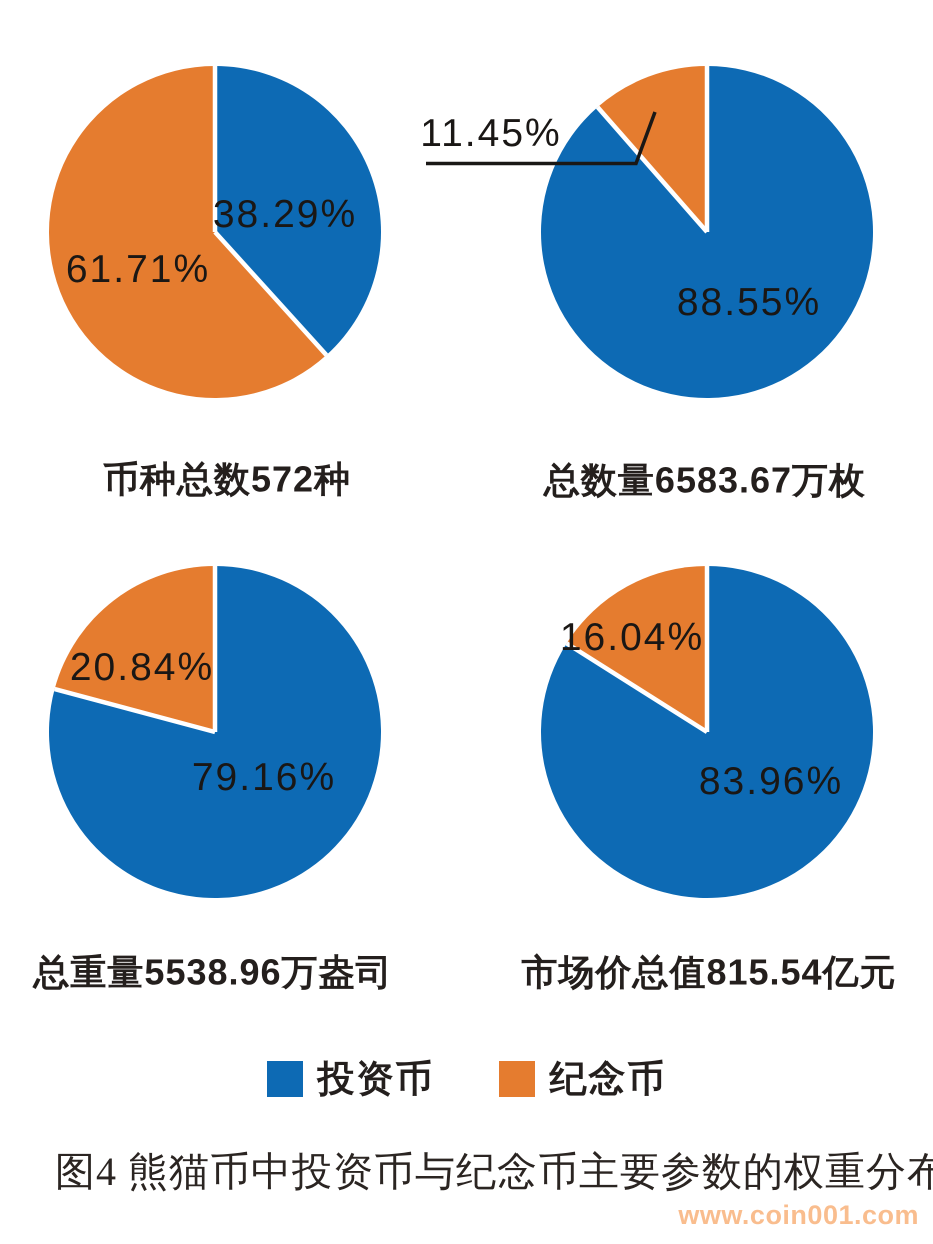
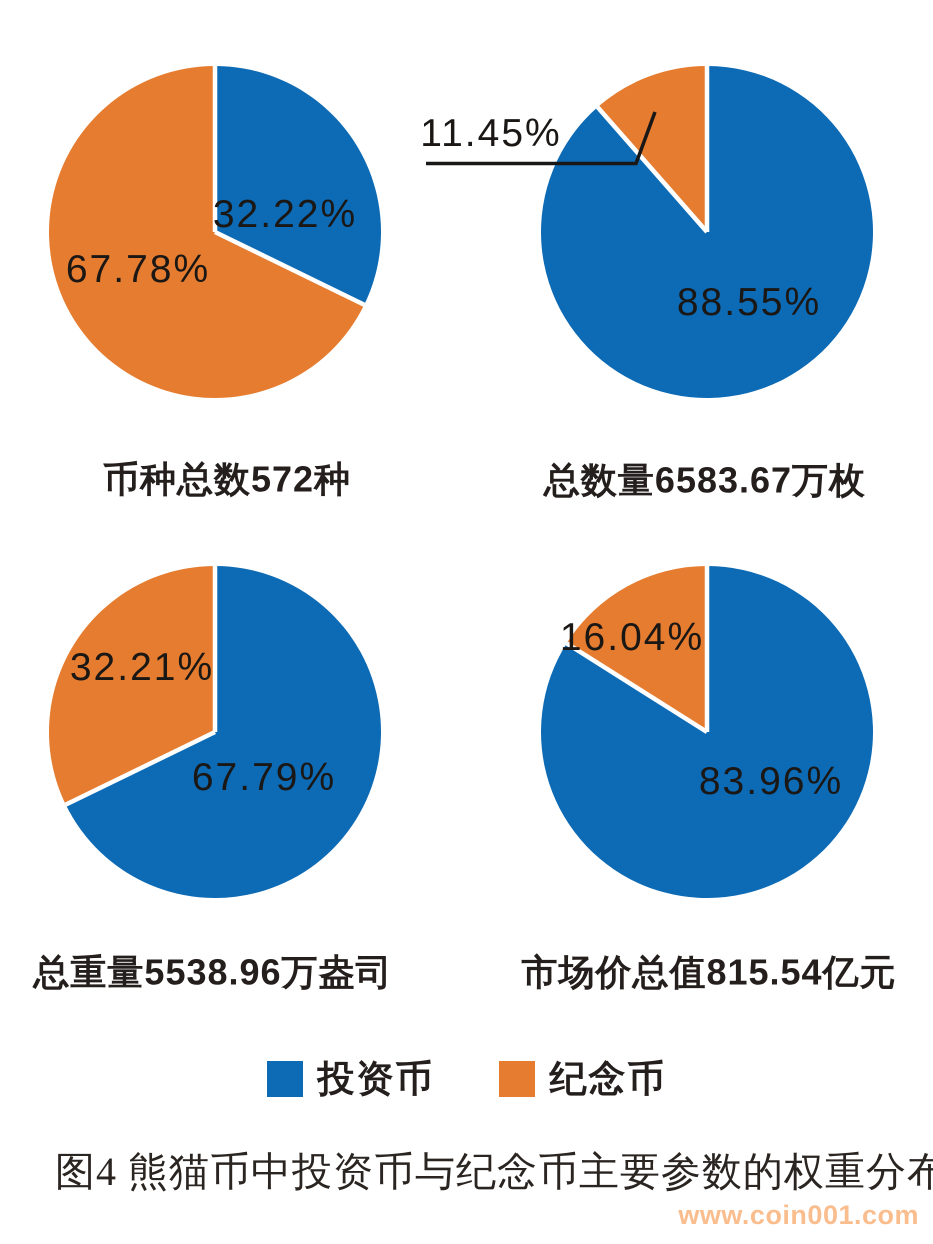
币种总数572种/投资币: 38.29% -> 32.22%
币种总数572种/纪念币: 61.71% -> 67.78%
总重量5538.96万盎司/投资币: 79.16% -> 67.79%
总重量5538.96万盎司/纪念币: 20.84% -> 32.21%
